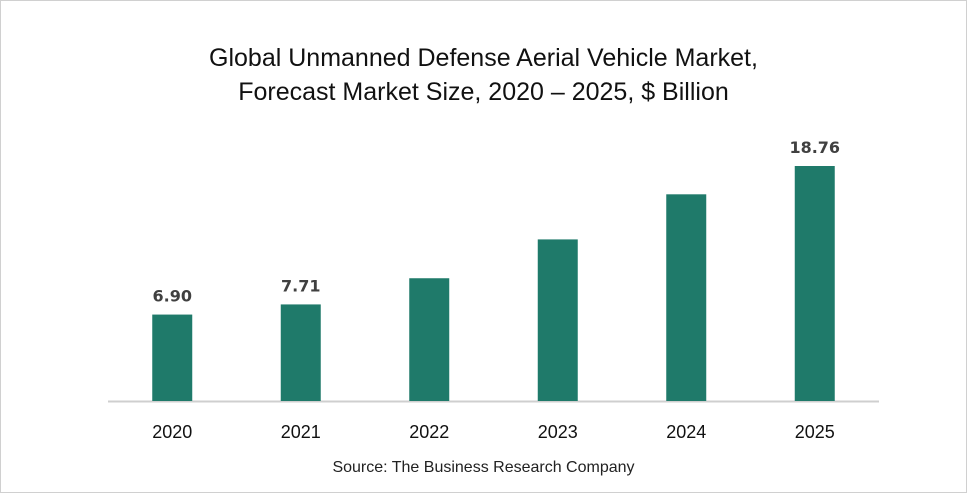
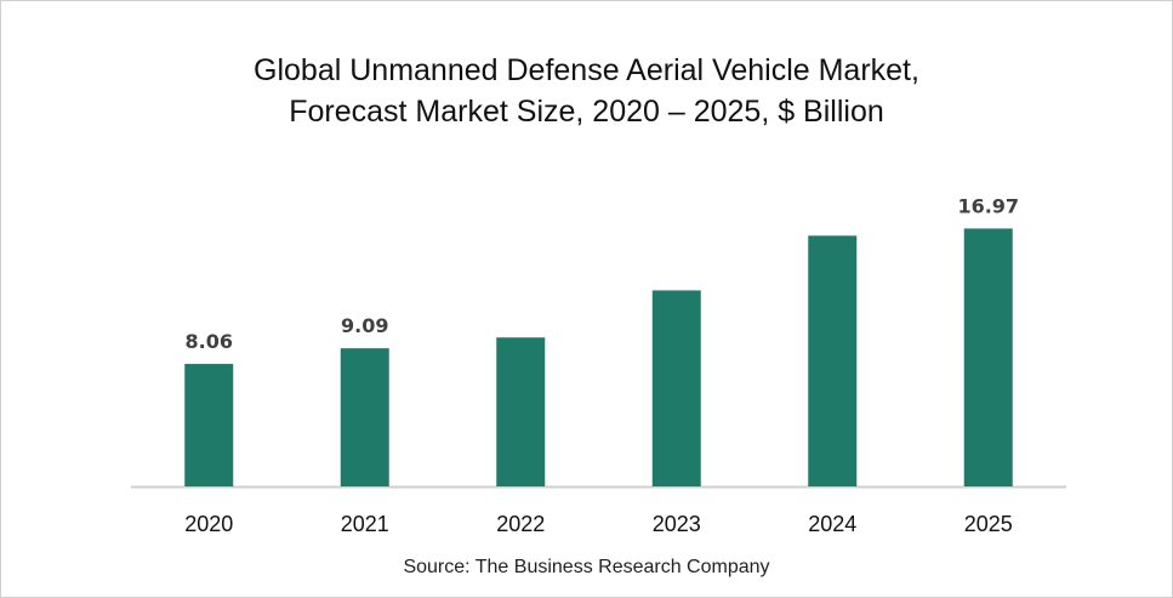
2020: 6.90 -> 8.06
2021: 7.71 -> 9.09
2025: 18.76 -> 16.97
